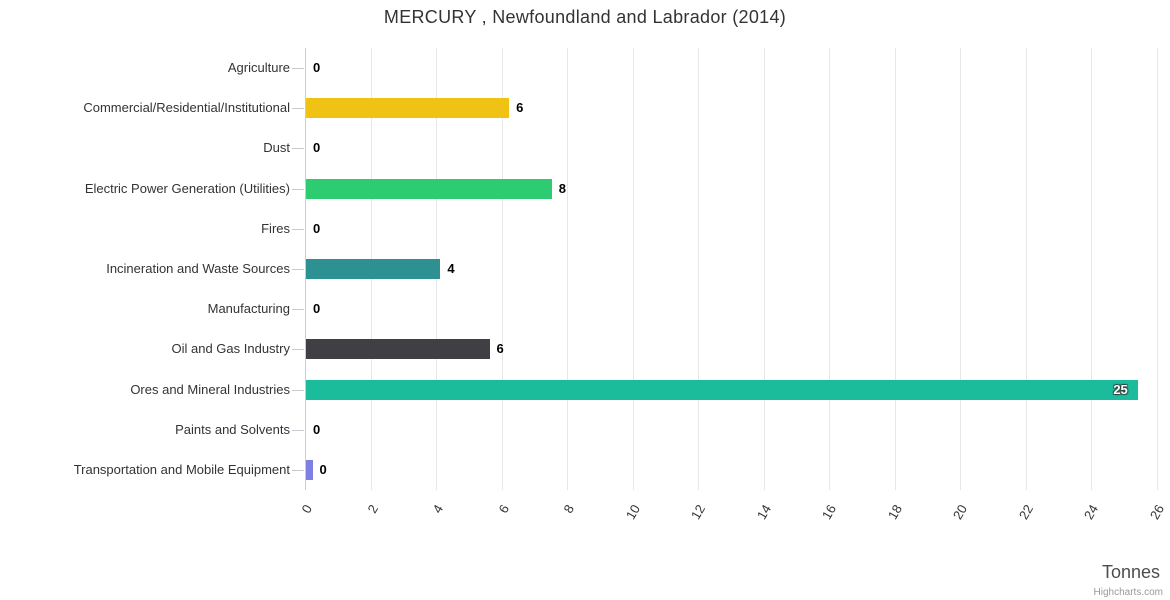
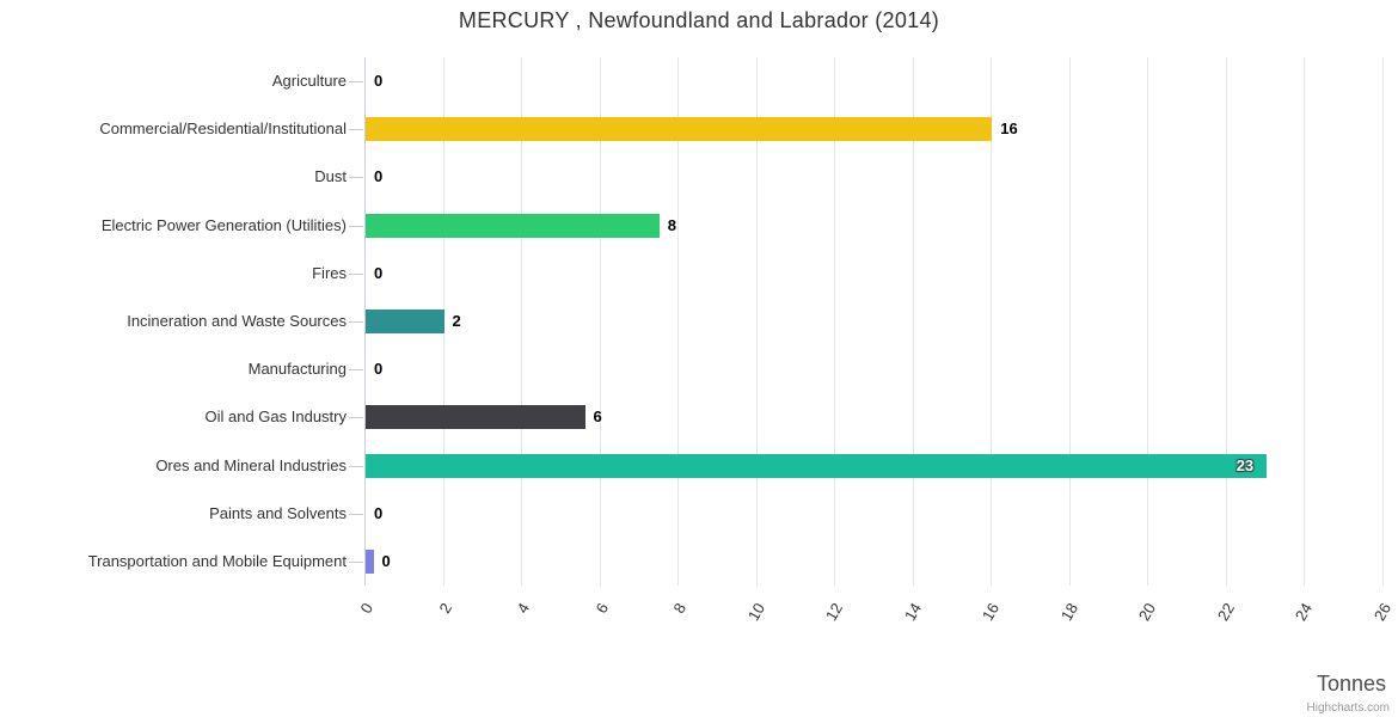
Commercial/Residential/Institutional: 6 -> 16
Incineration and Waste Sources: 4 -> 2
Ores and Mineral Industries: 25 -> 23
